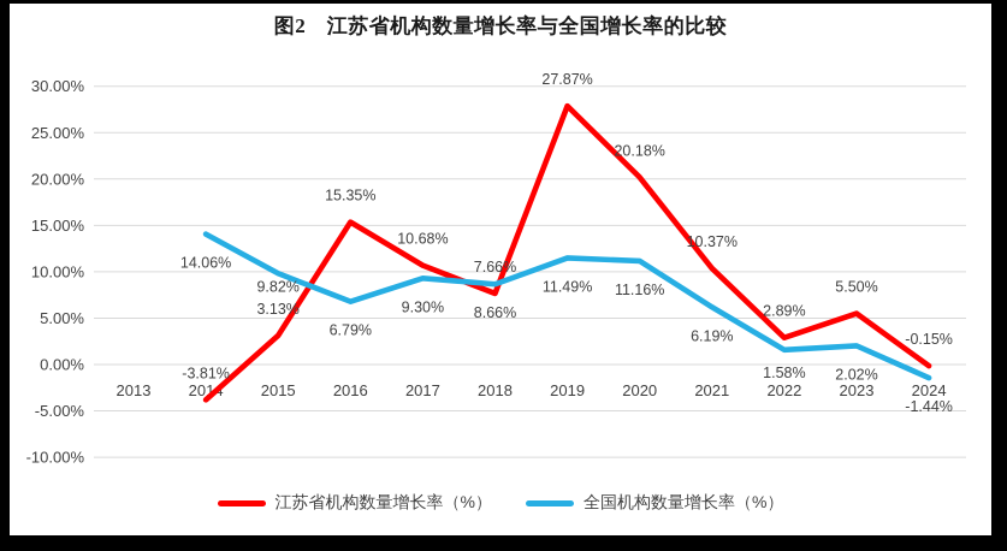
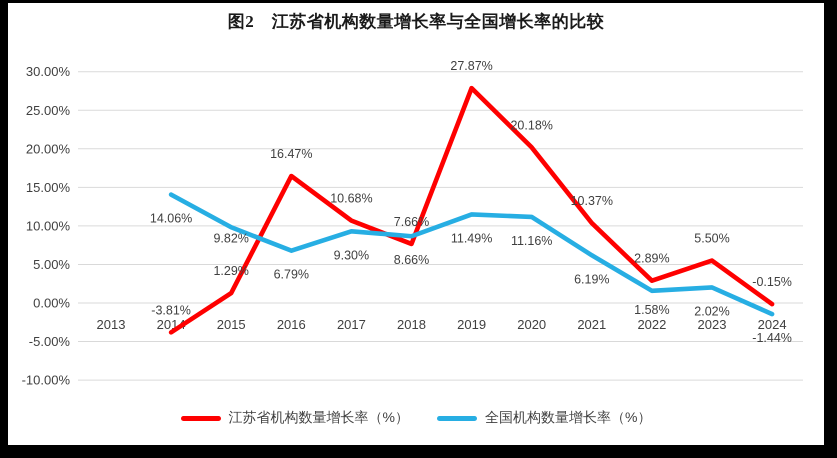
江苏省机构数量增长率（%）/2015: 3.13% -> 1.29%
江苏省机构数量增长率（%）/2016: 15.35% -> 16.47%
